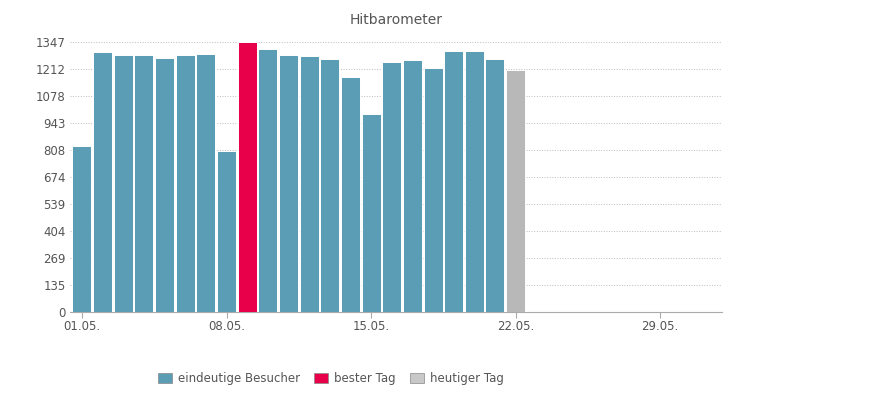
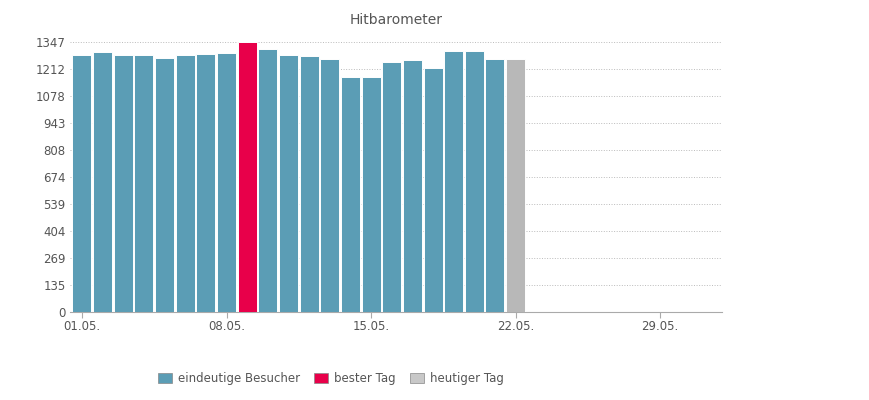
01.05.: 825 -> 1280
08.05.: 800 -> 1288
15.05.: 985 -> 1170
22.05.: 1205 -> 1258
